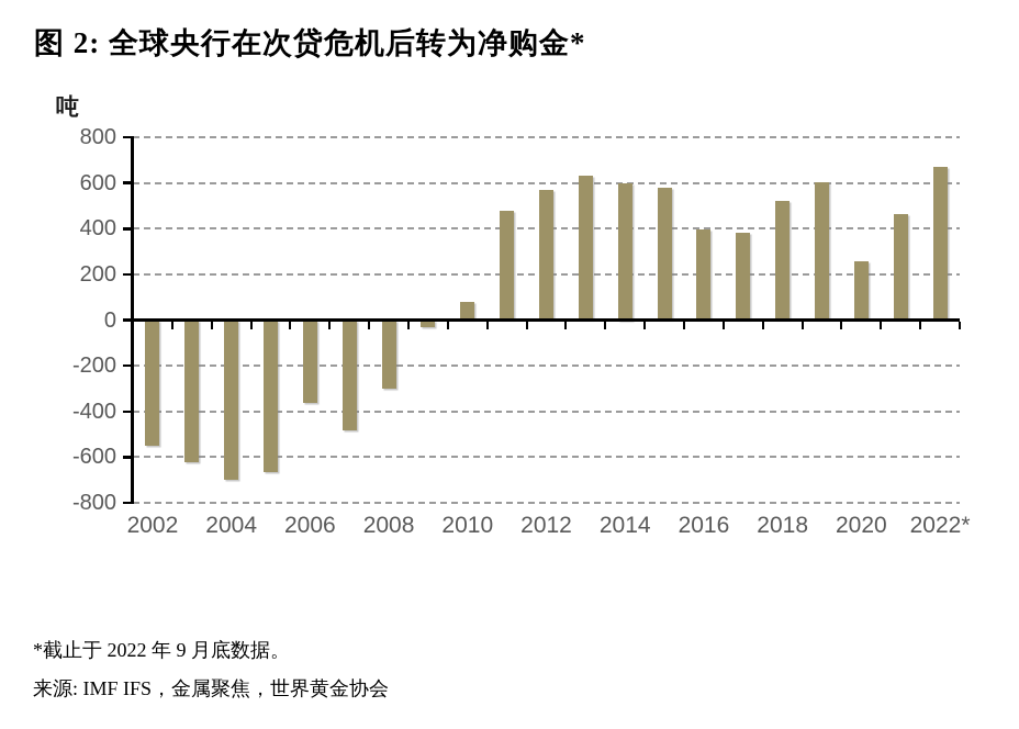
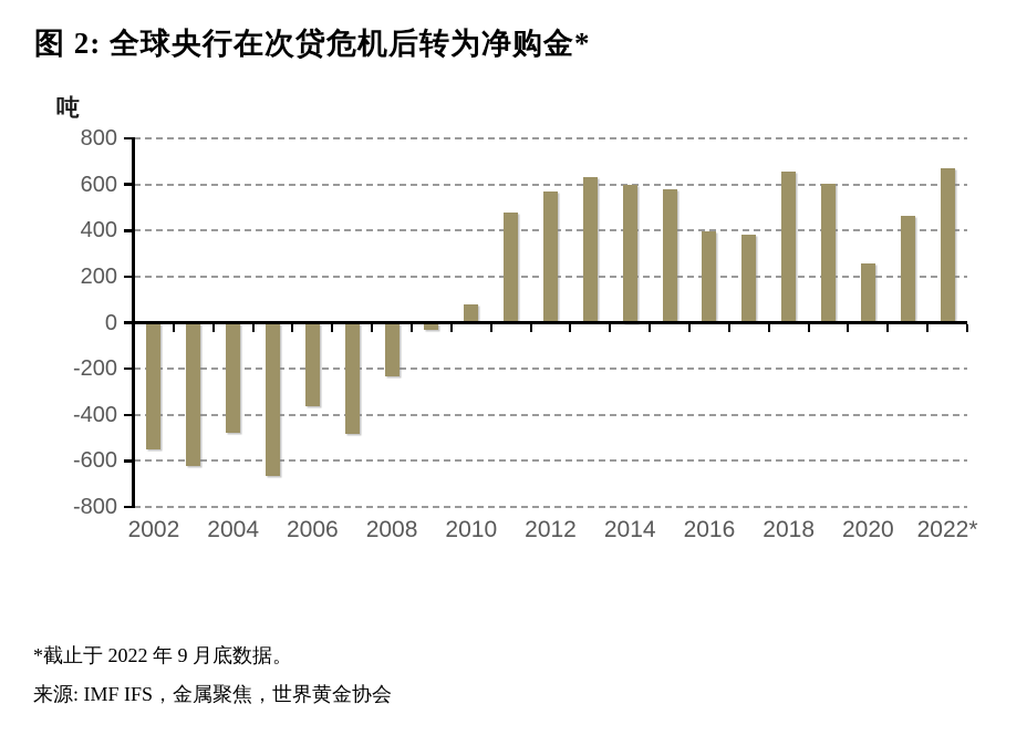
2004: -700 -> -480
2008: -300 -> -240
2018: 520 -> 660
